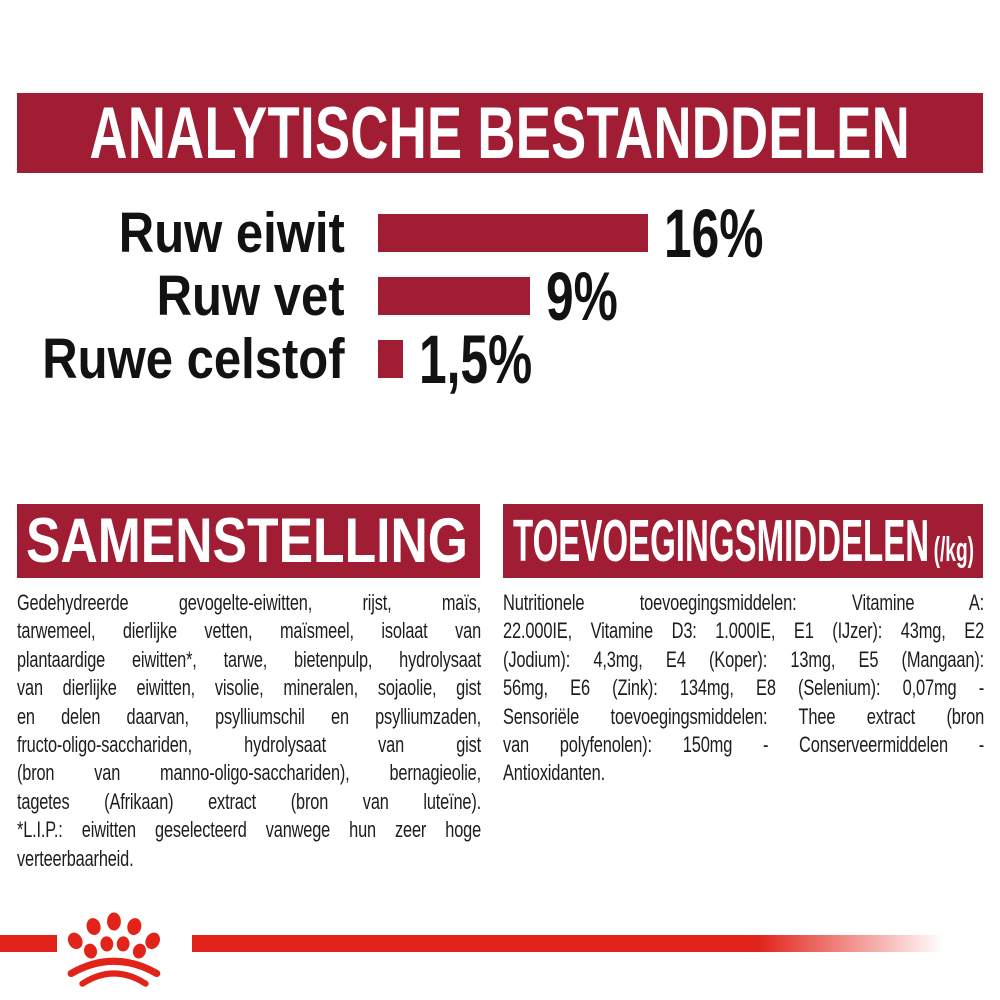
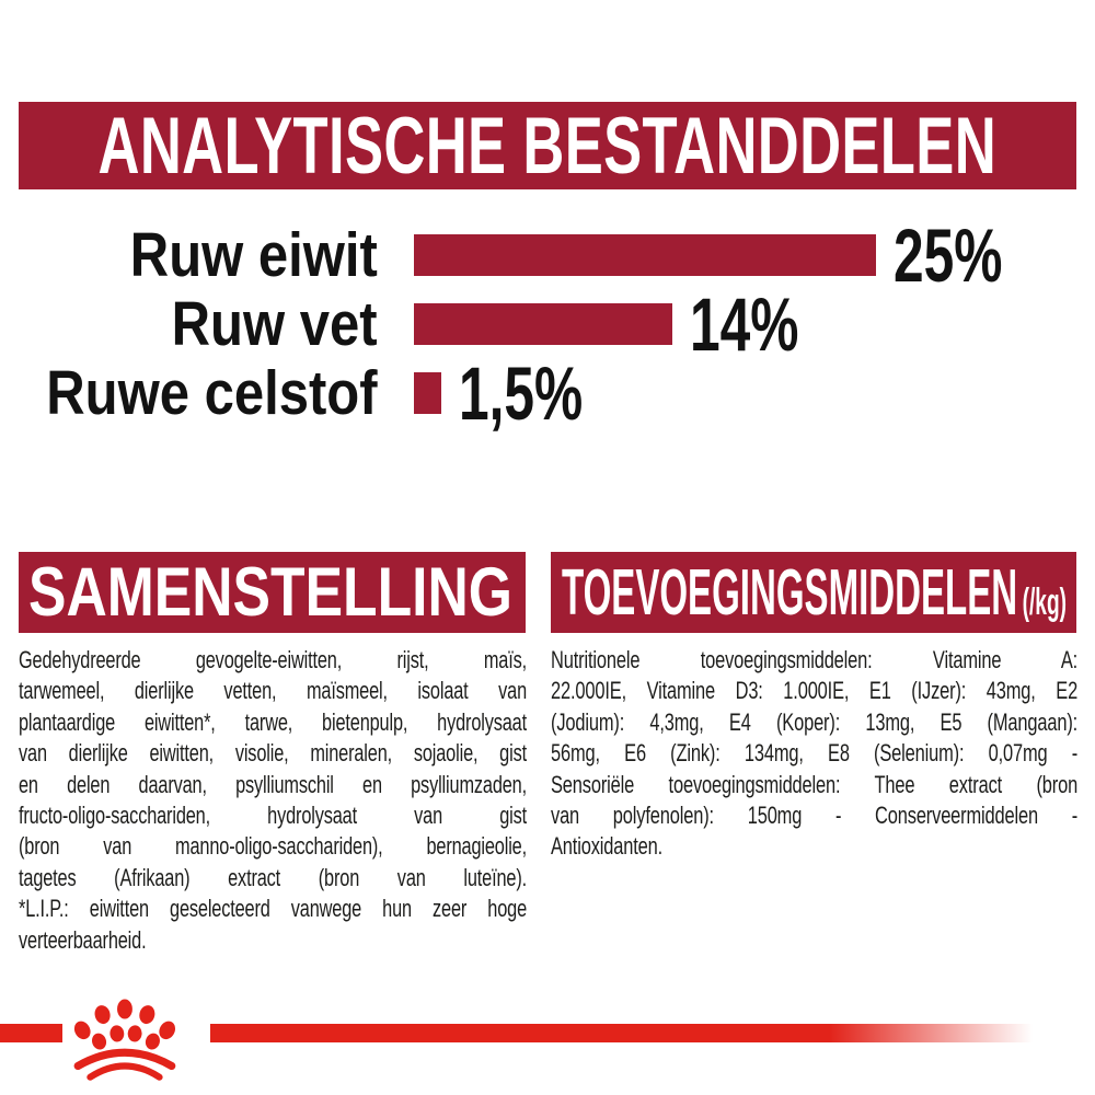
Ruw eiwit: 16% -> 25%
Ruw vet: 9% -> 14%
